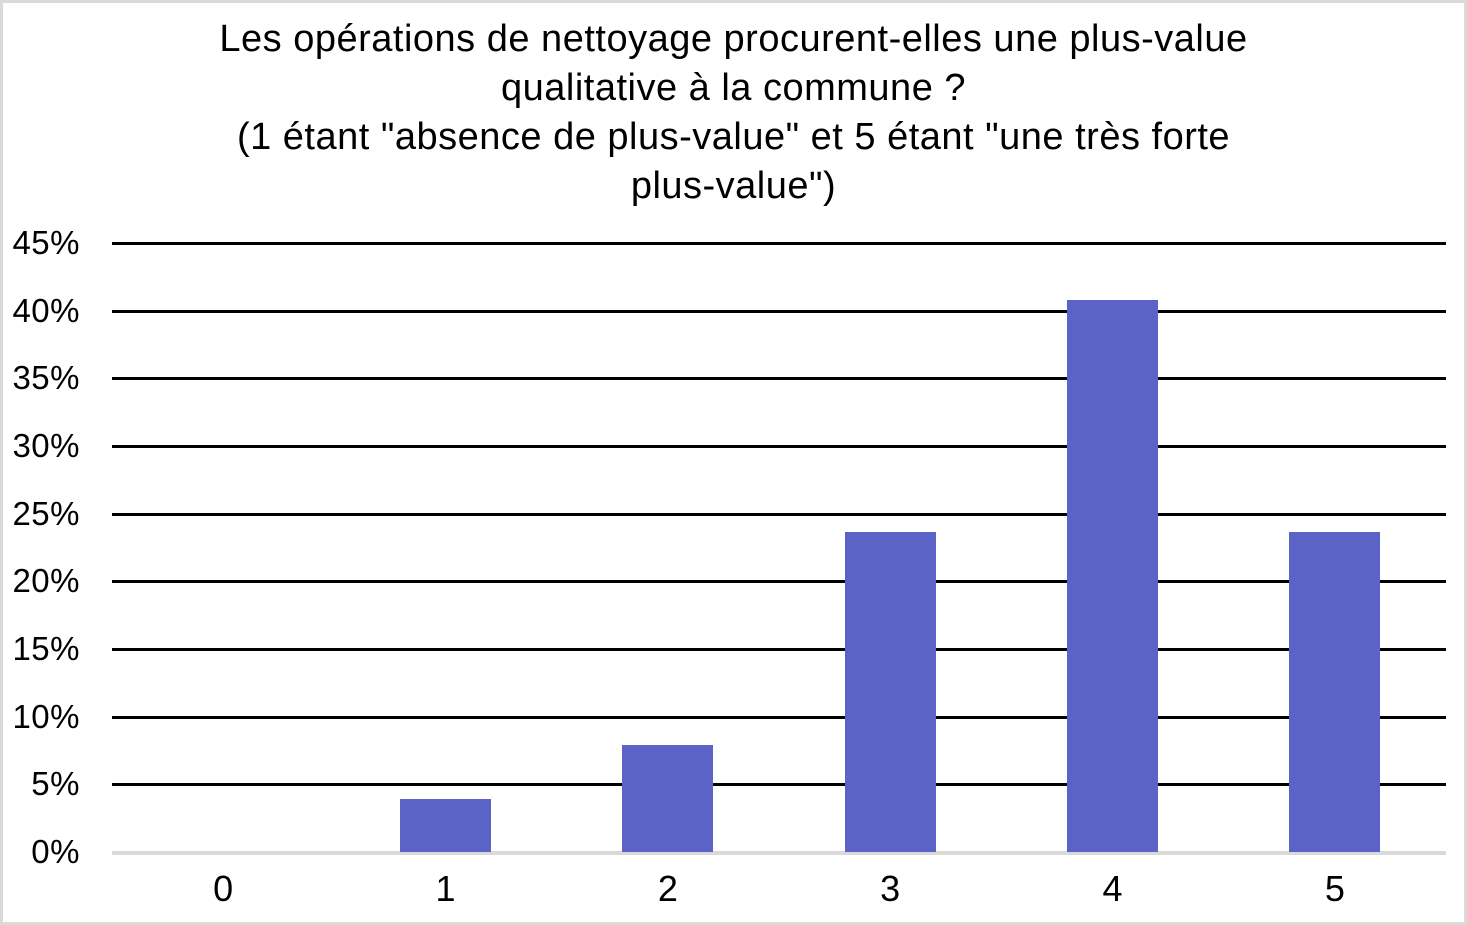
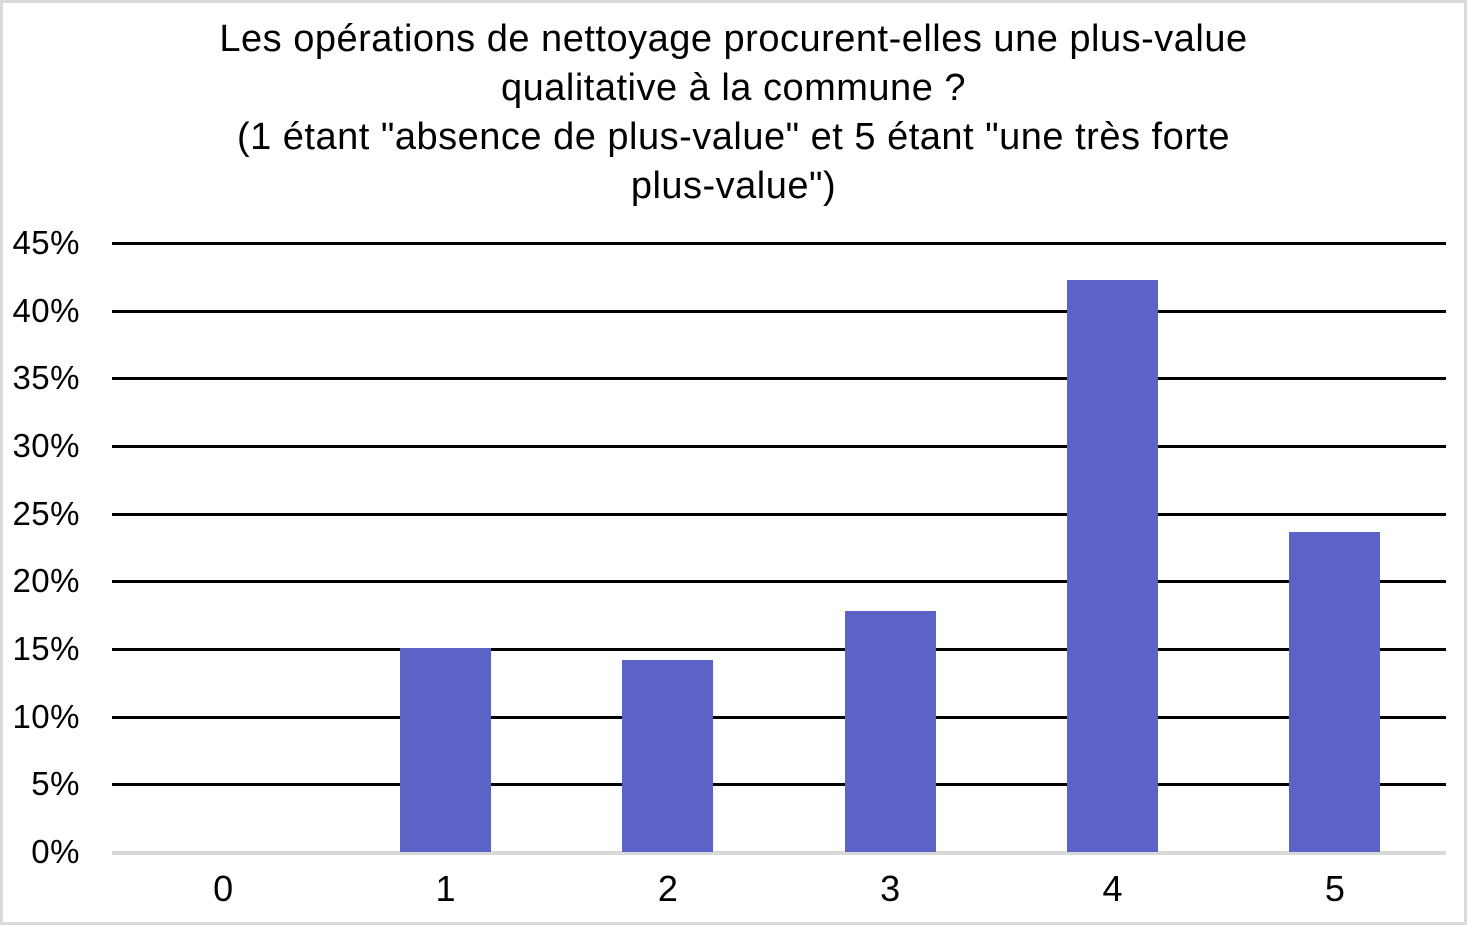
1: 4.0% -> 15.1%
2: 7.9% -> 14.2%
3: 23.7% -> 17.8%
4: 40.8% -> 42.3%
